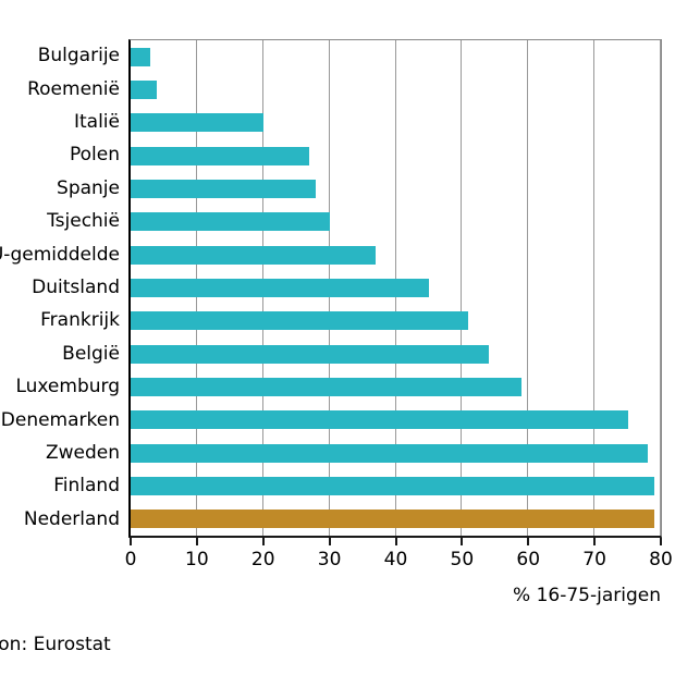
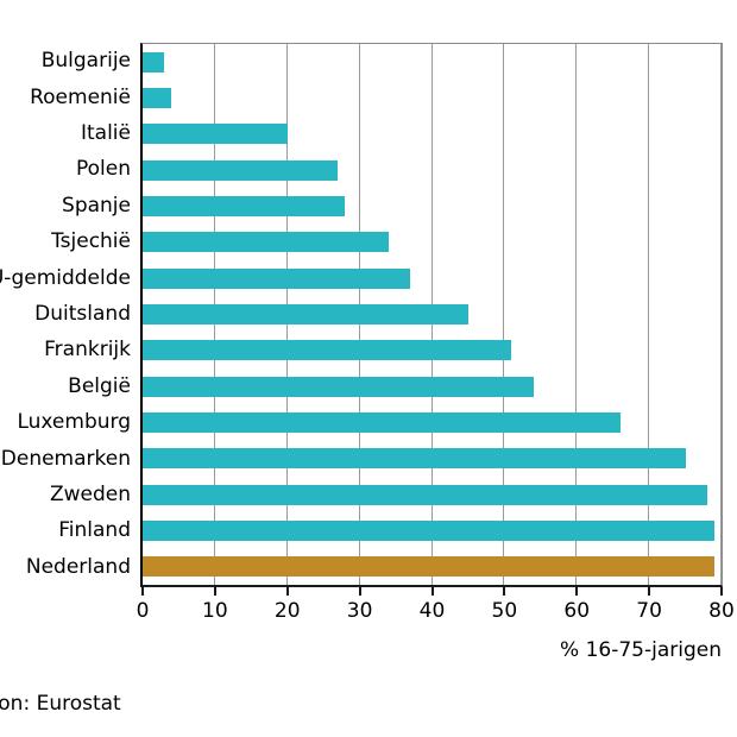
Tsjechië: 30 -> 34
Luxemburg: 59 -> 66
